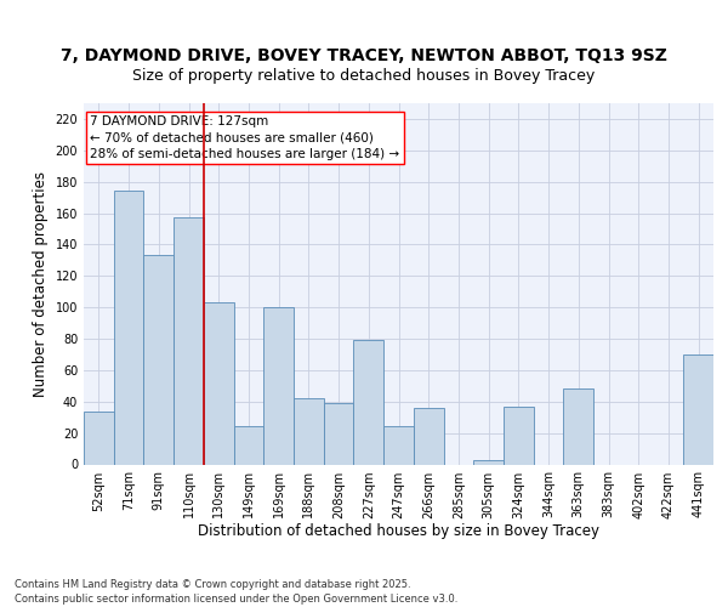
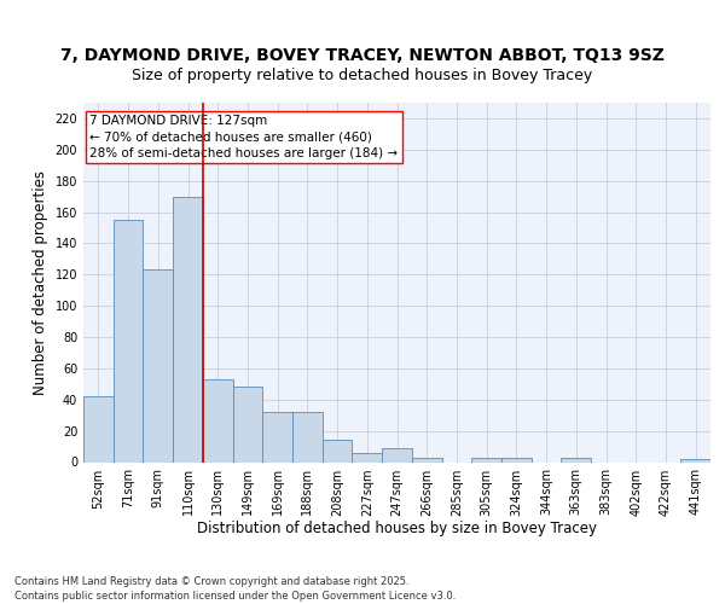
52sqm: 34 -> 42
71sqm: 174 -> 155
91sqm: 133 -> 123
110sqm: 157 -> 170
130sqm: 103 -> 53
149sqm: 24 -> 48
169sqm: 100 -> 32
188sqm: 42 -> 32
208sqm: 39 -> 14
227sqm: 79 -> 6
247sqm: 24 -> 9
266sqm: 36 -> 3
324sqm: 37 -> 3
363sqm: 48 -> 3
441sqm: 70 -> 2
